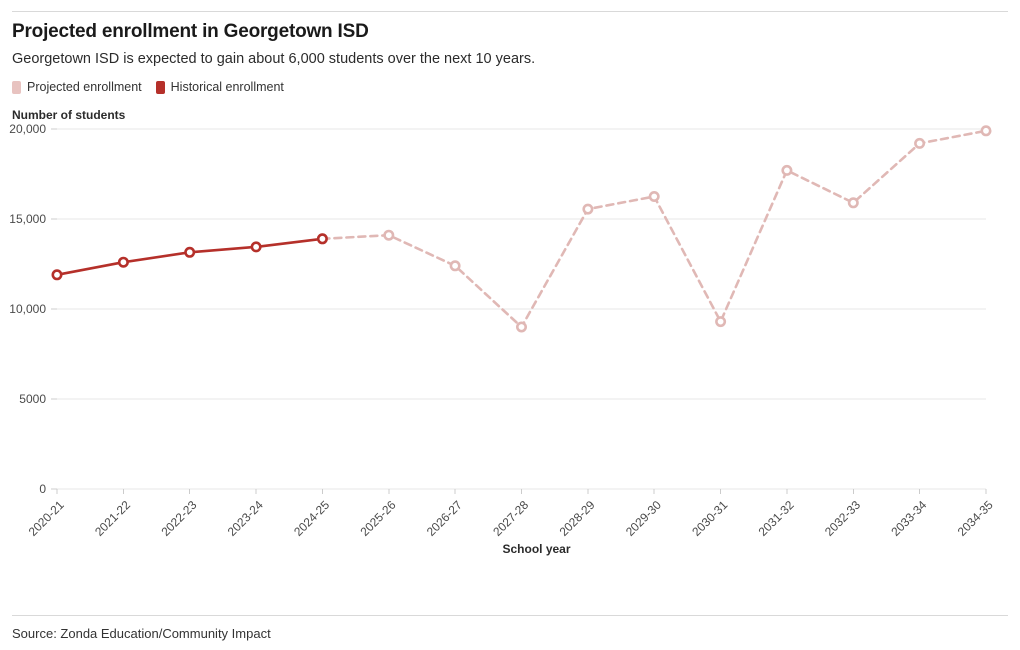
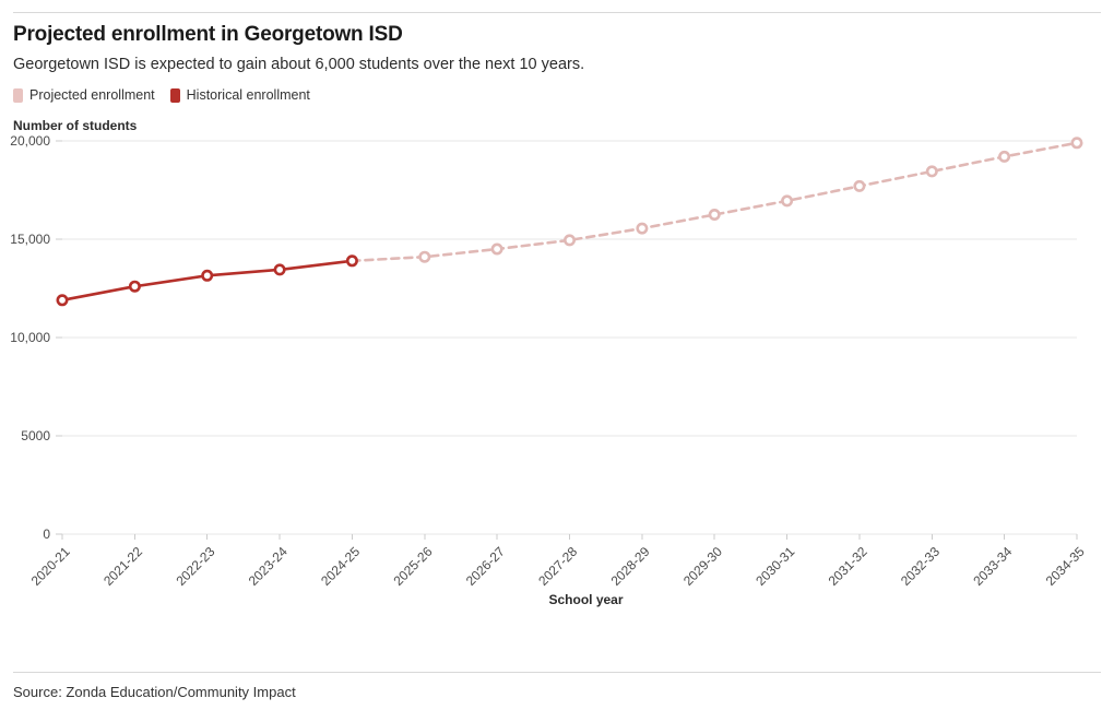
Projected enrollment/2026-27: 12400 -> 14500
Projected enrollment/2027-28: 9000 -> 15000
Projected enrollment/2030-31: 9300 -> 17000
Projected enrollment/2032-33: 15900 -> 18400
